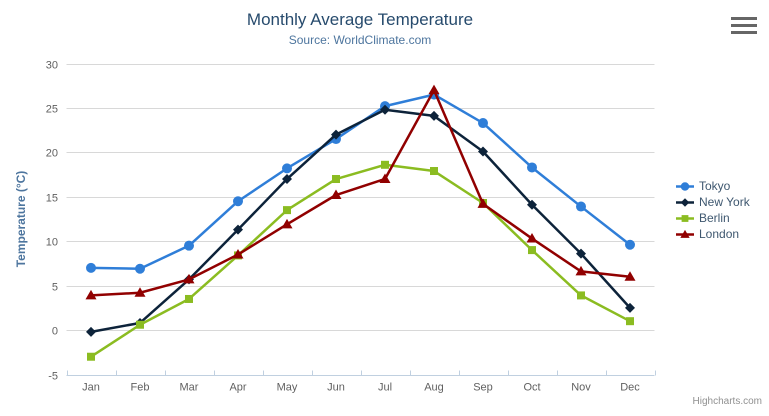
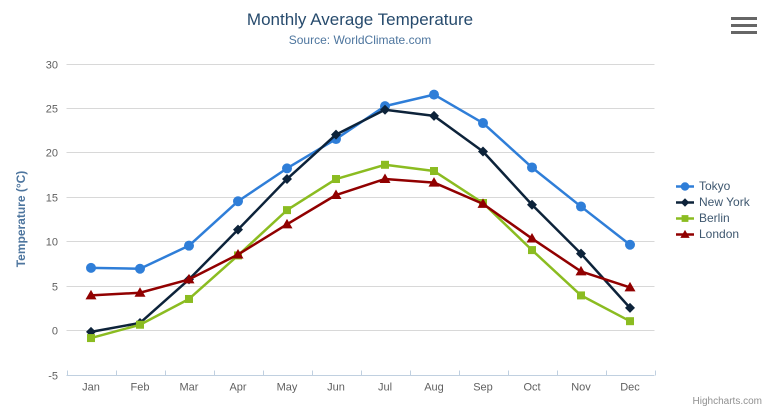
Berlin/Jan: -3 -> -1
London/Aug: 27 -> 17
London/Dec: 6 -> 5
